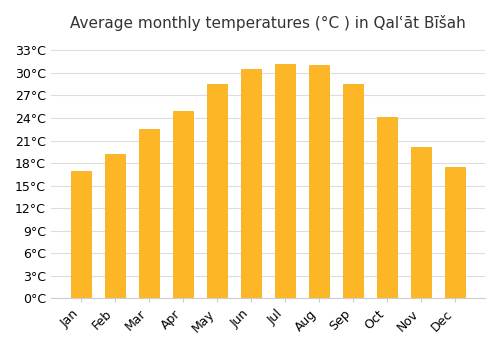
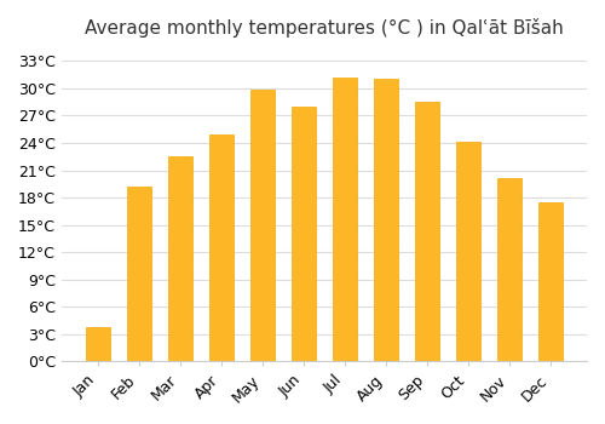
Jan: 17.0°C -> 3.8°C
May: 28.5°C -> 29.8°C
Jun: 30.5°C -> 28.0°C
